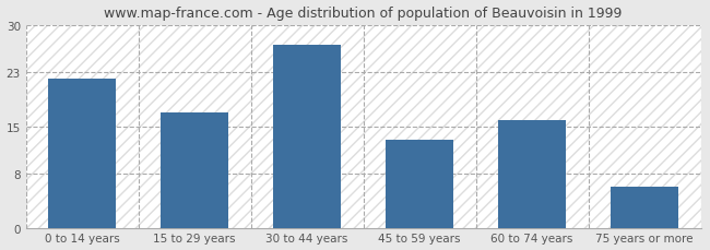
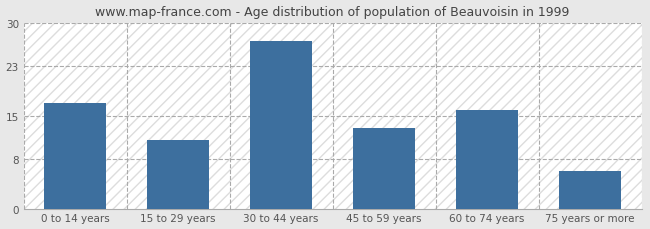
0 to 14 years: 22 -> 17
15 to 29 years: 17 -> 11
